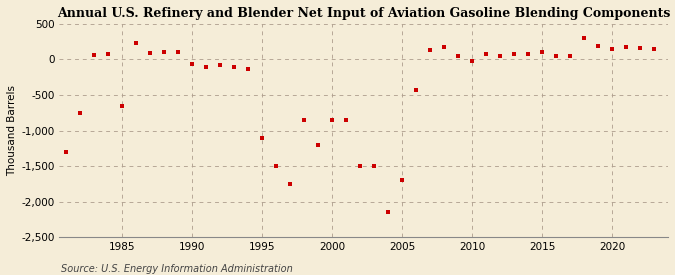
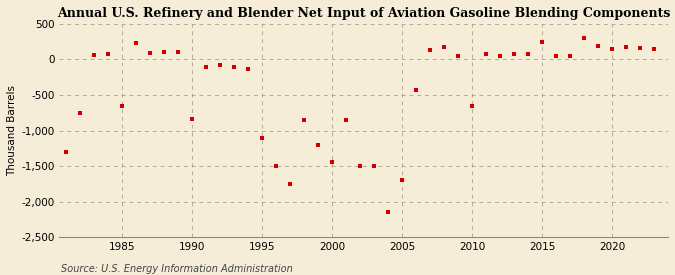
1990: -70 -> -840
2000: -850 -> -1,440
2010: -20 -> -660
2015: 100 -> 240
